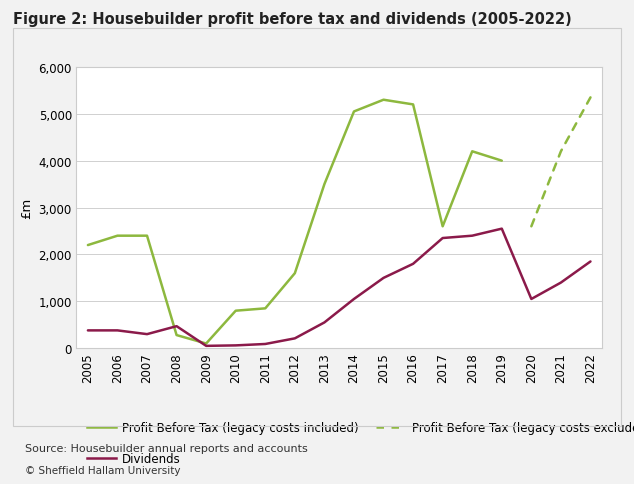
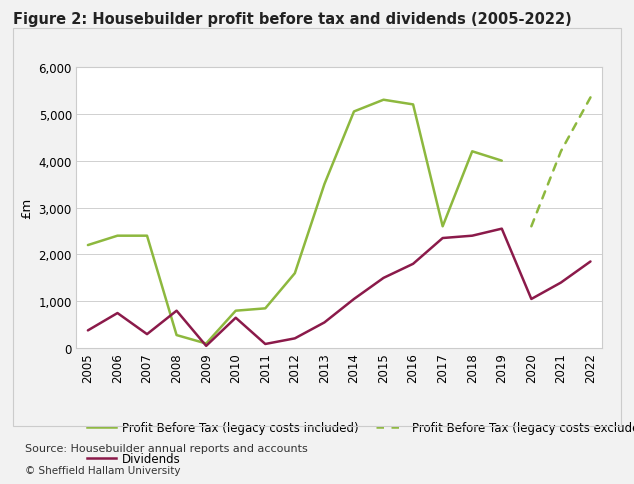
Dividends/2006: 380 -> 750
Dividends/2008: 470 -> 800
Dividends/2010: 60 -> 650
